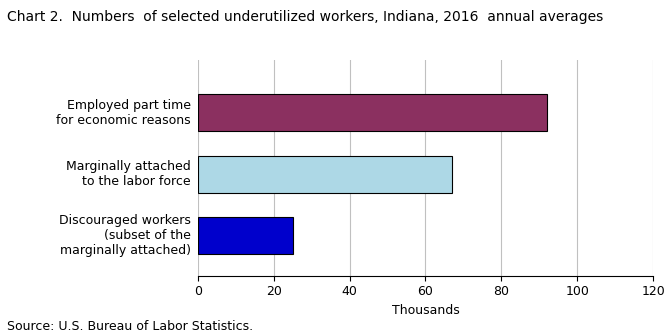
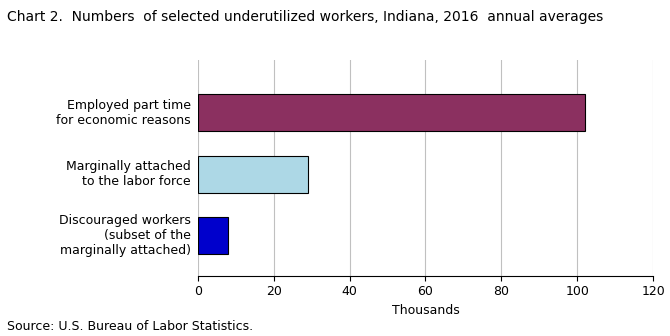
Employed part time for economic reasons: 92 -> 102
Marginally attached to the labor force: 67 -> 29
Discouraged workers (subset of the marginally attached): 25 -> 8
